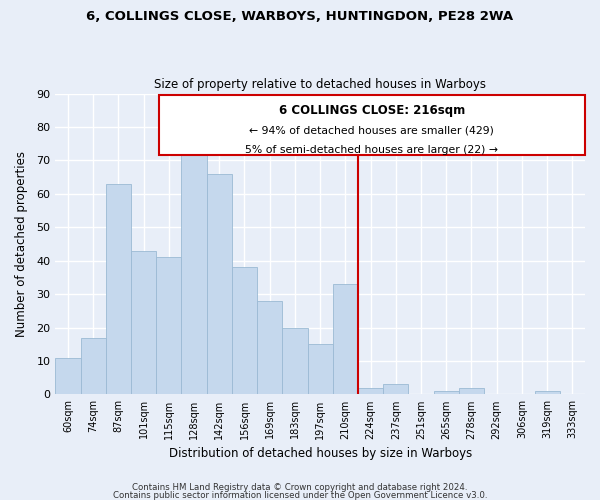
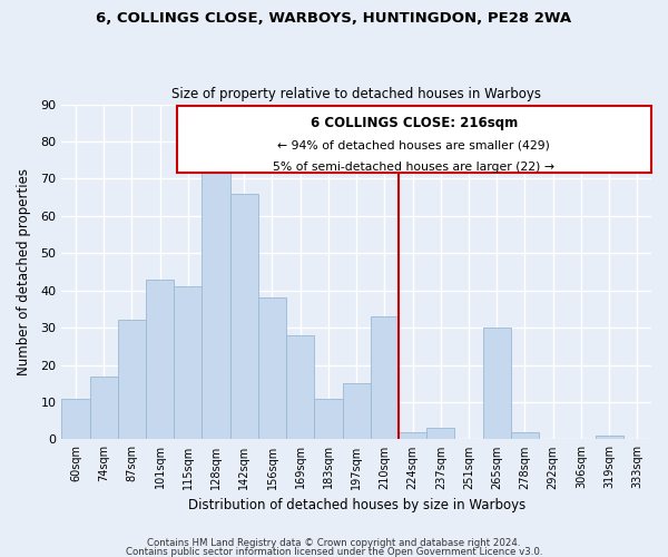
87sqm: 63 -> 32
183sqm: 20 -> 11
265sqm: 1 -> 30
